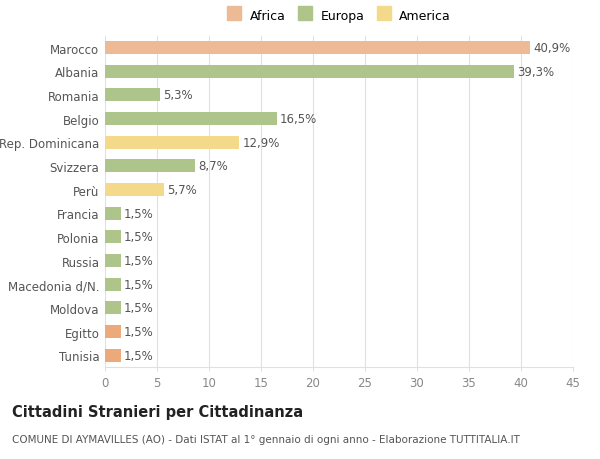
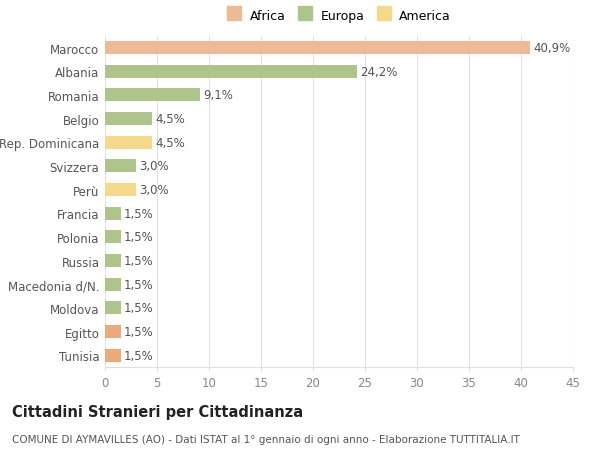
Albania: 39,3% -> 24,2%
Romania: 5,3% -> 9,1%
Belgio: 16,5% -> 4,5%
Rep. Dominicana: 12,9% -> 4,5%
Svizzera: 8,7% -> 3,0%
Perù: 5,7% -> 3,0%
